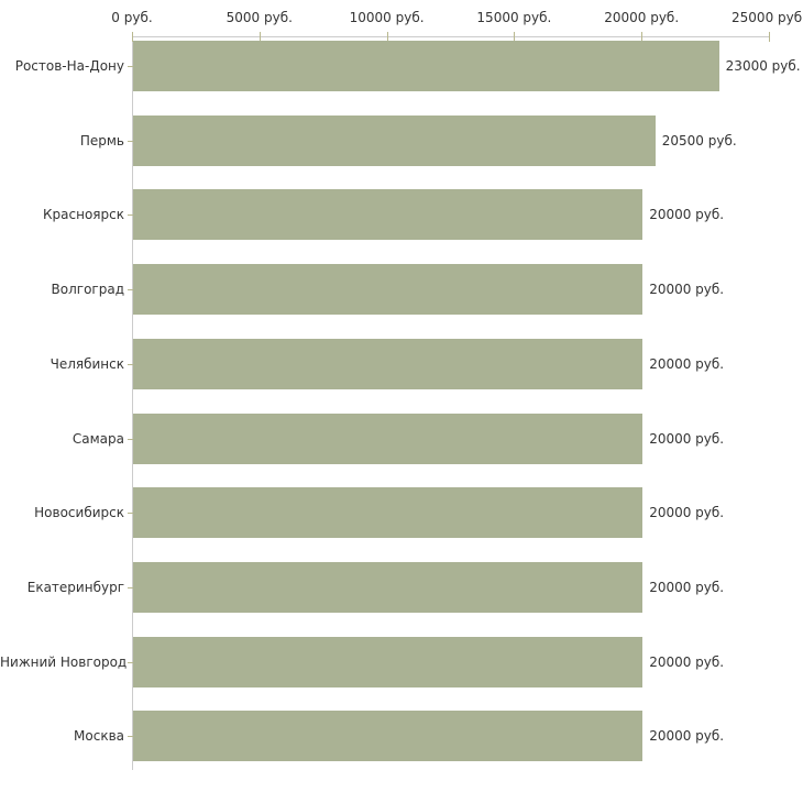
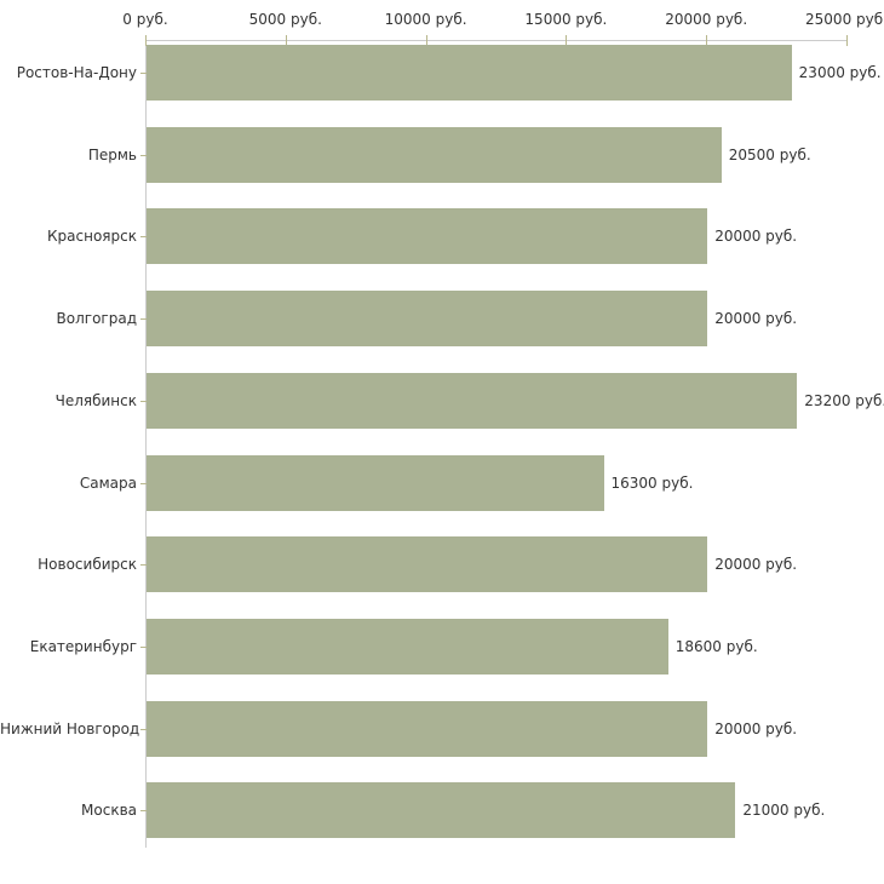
Челябинск: 20000 -> 23200
Самара: 20000 -> 16300
Екатеринбург: 20000 -> 18600
Москва: 20000 -> 21000
